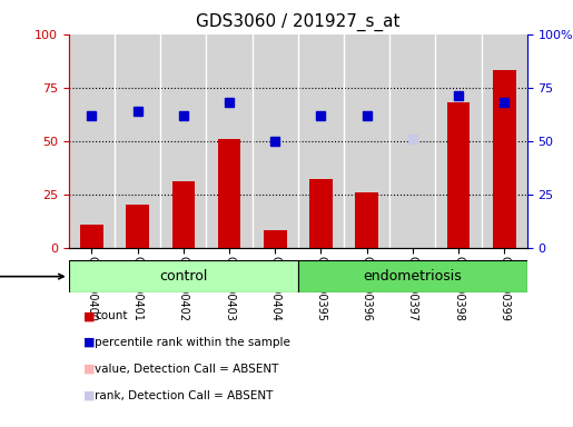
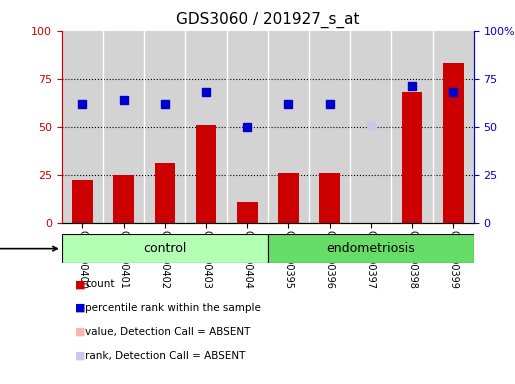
GSM190400: 11 -> 22
GSM190401: 20 -> 25
GSM190404: 8 -> 11
GSM190395: 32 -> 26
